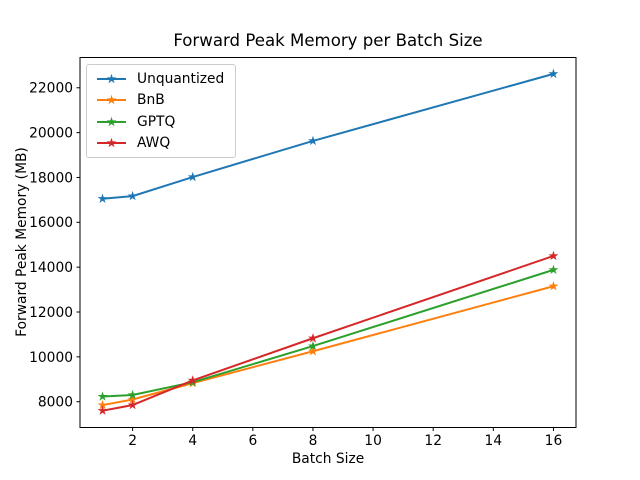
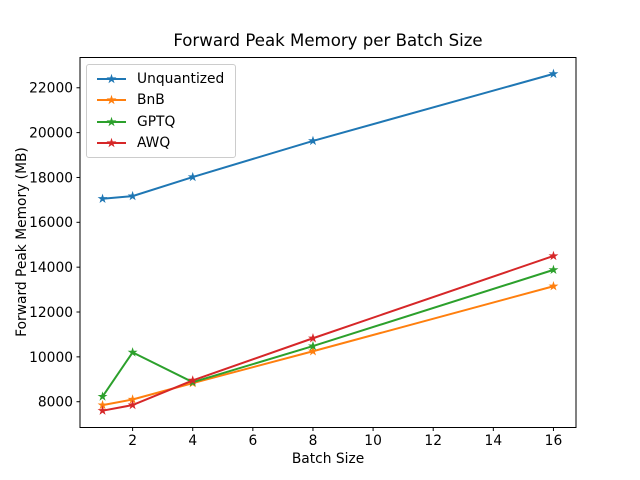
GPTQ/2: 8300 -> 10200
